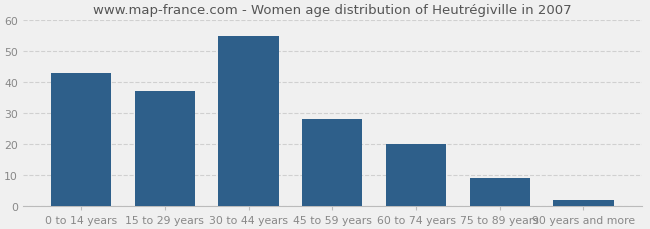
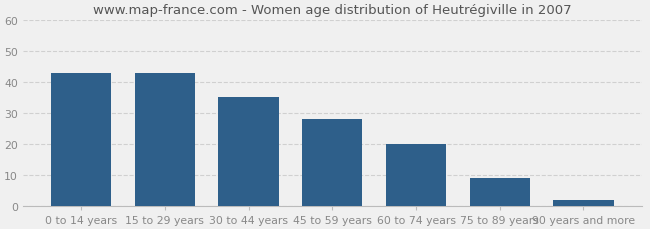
15 to 29 years: 37 -> 43
30 to 44 years: 55 -> 35
